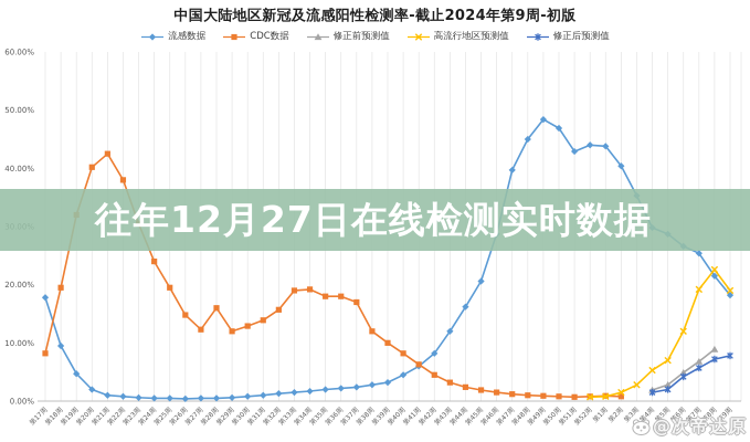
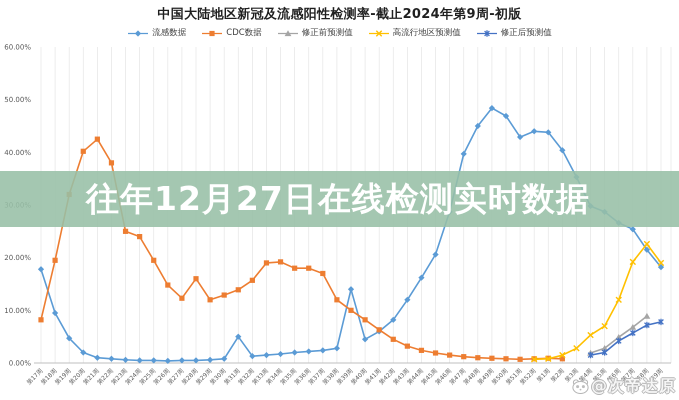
CDC数据/第23周: 30% -> 25%
流感数据/第31周: 1% -> 5%
流感数据/第39周: 3% -> 14%
